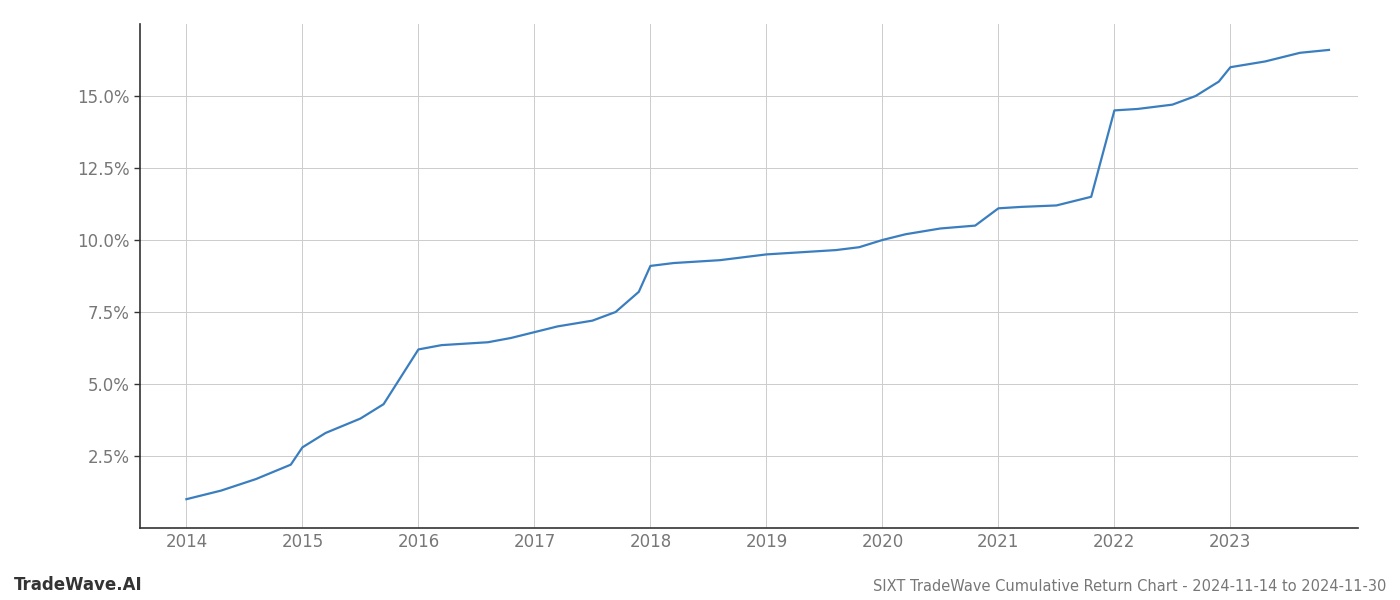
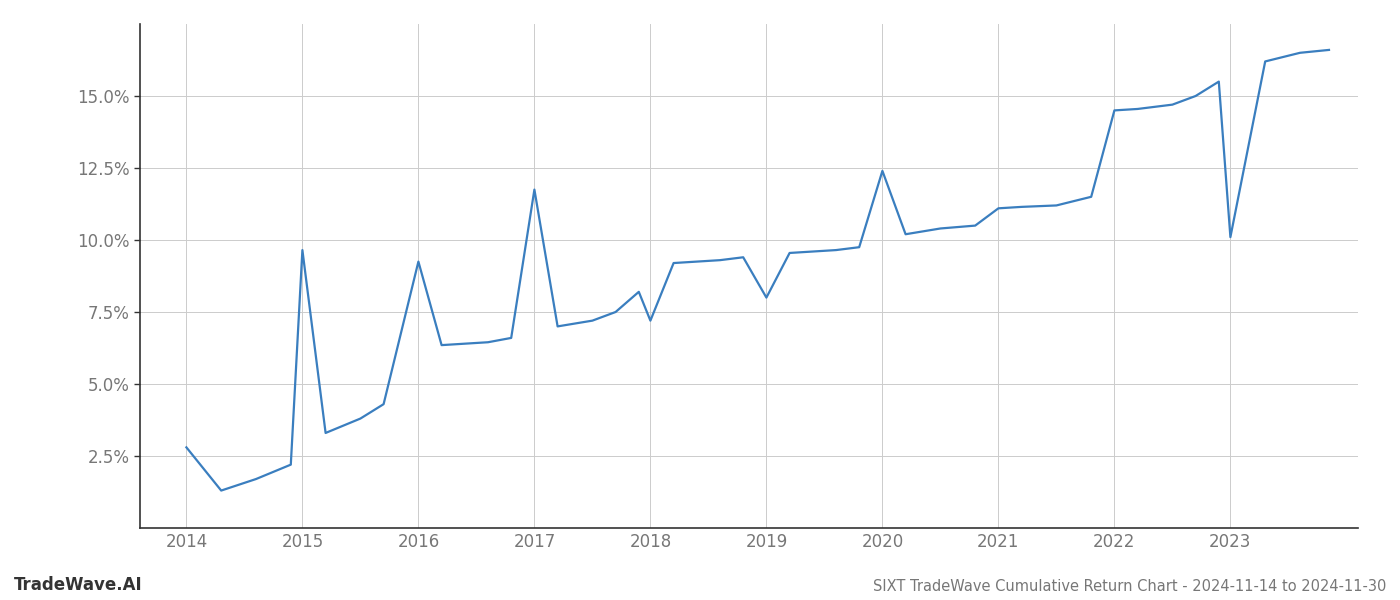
2014: 1.00% -> 2.80%
2015: 2.80% -> 9.65%
2016: 6.20% -> 9.25%
2017: 6.80% -> 11.75%
2018: 9.10% -> 7.20%
2019: 9.50% -> 8.00%
2020: 10.00% -> 12.40%
2023: 16.00% -> 10.10%
